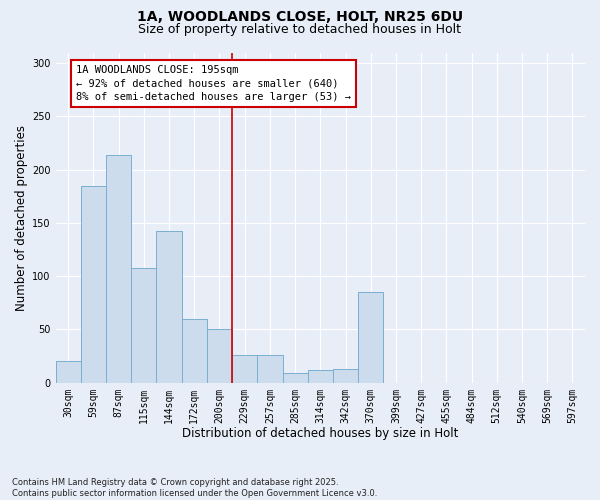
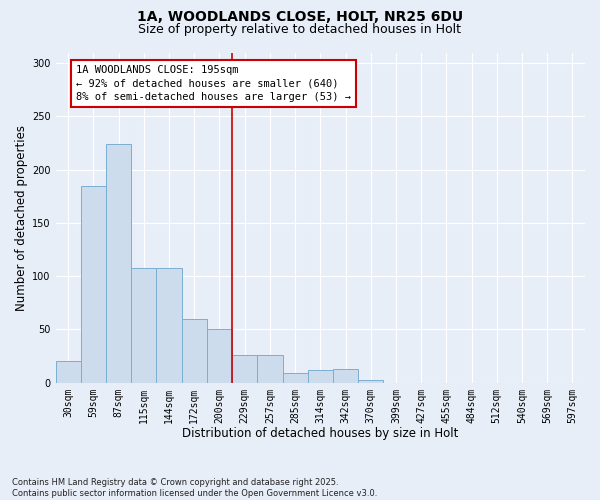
87sqm: 214 -> 224
144sqm: 142 -> 108
370sqm: 85 -> 3
